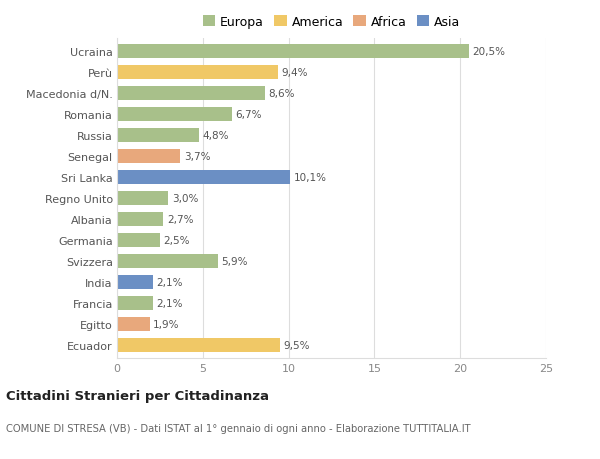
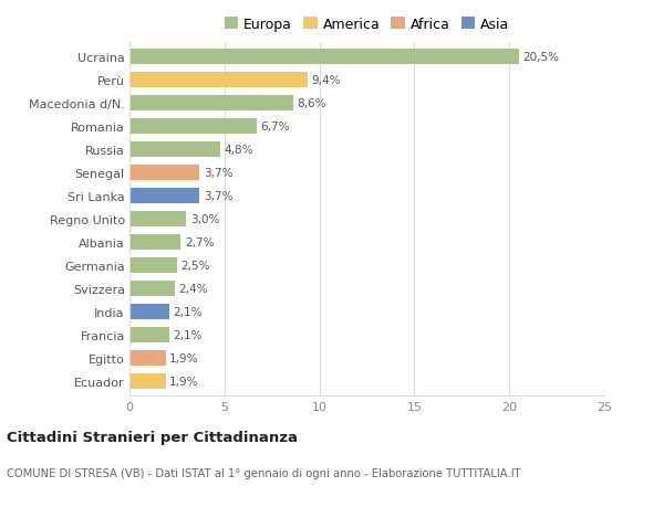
Sri Lanka: 10,1% -> 3,7%
Svizzera: 5,9% -> 2,4%
Ecuador: 9,5% -> 1,9%
